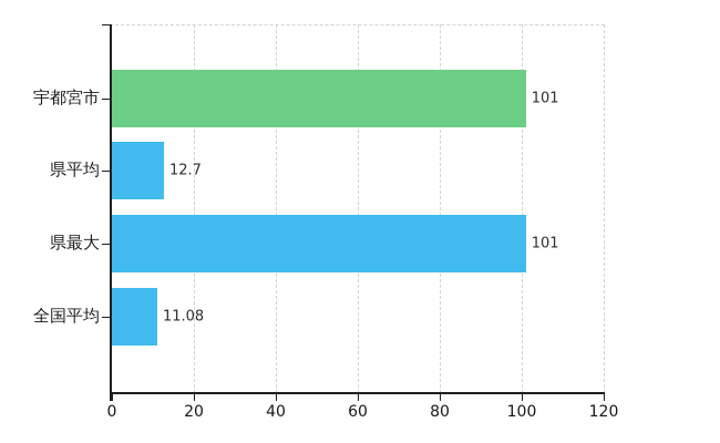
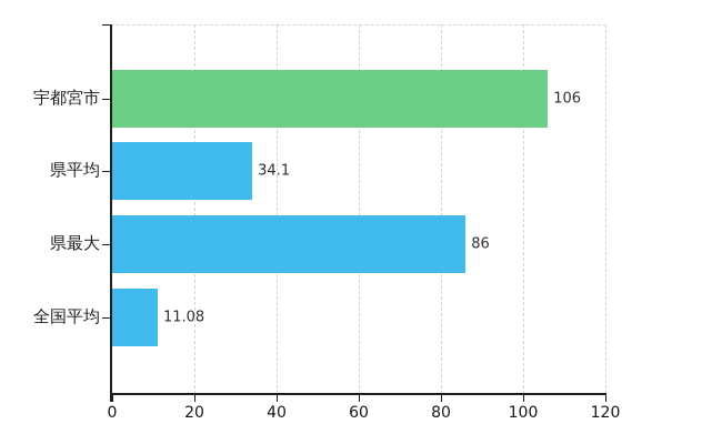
宇都宮市: 101 -> 106
県平均: 12.7 -> 34.1
県最大: 101 -> 86
